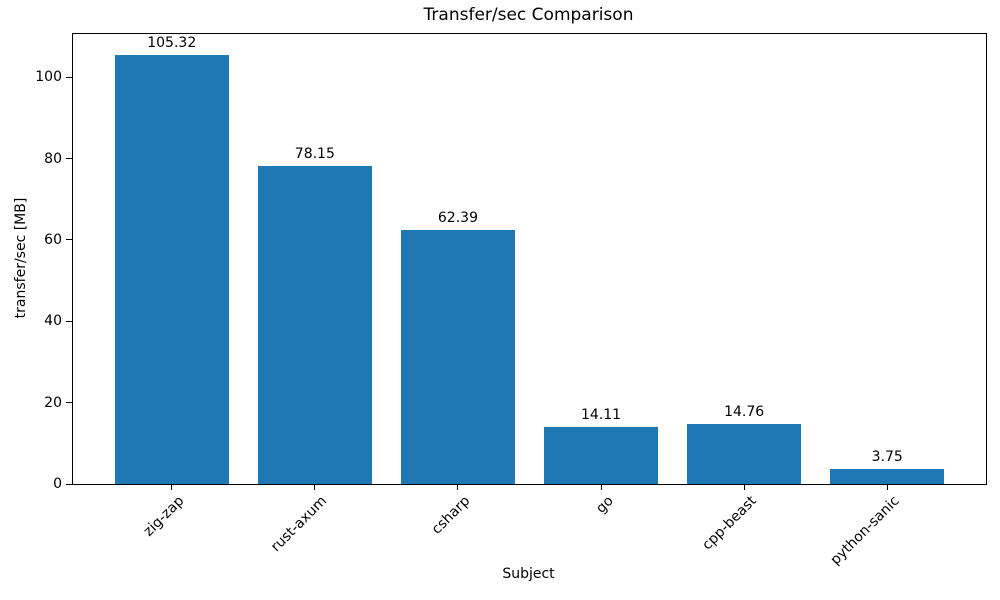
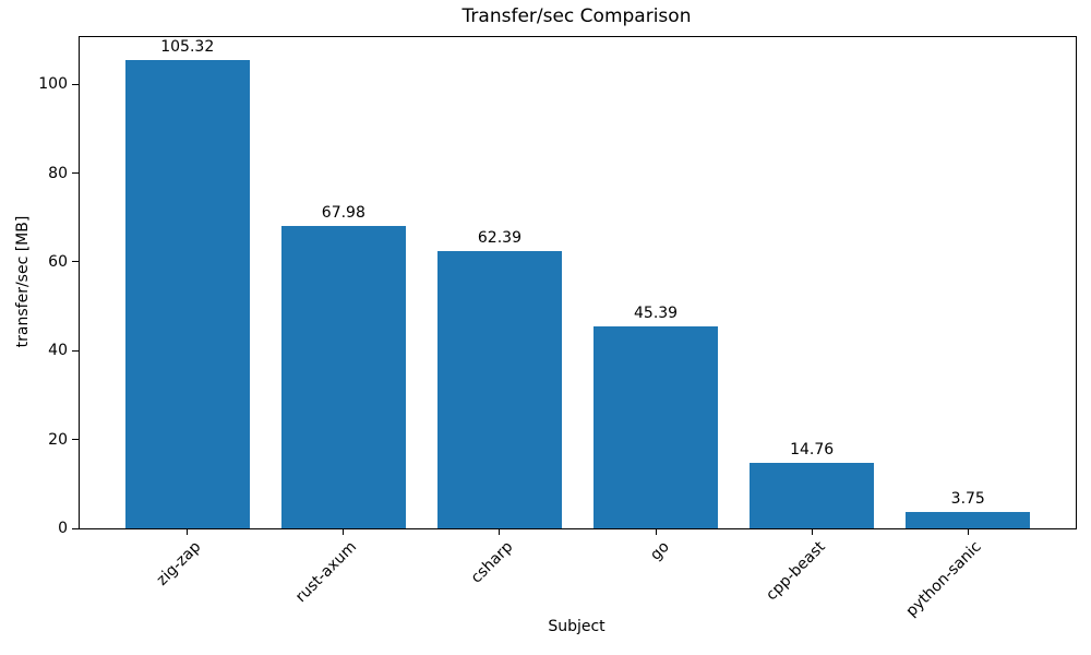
rust-axum: 78.15 -> 67.98
go: 14.11 -> 45.39
